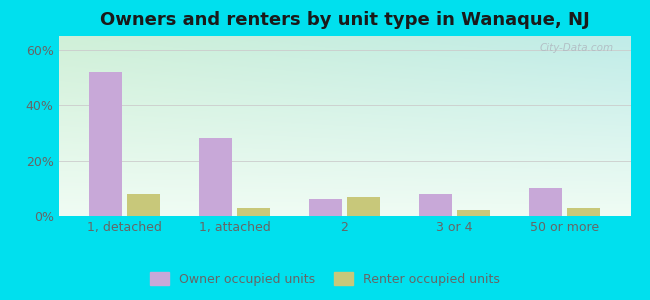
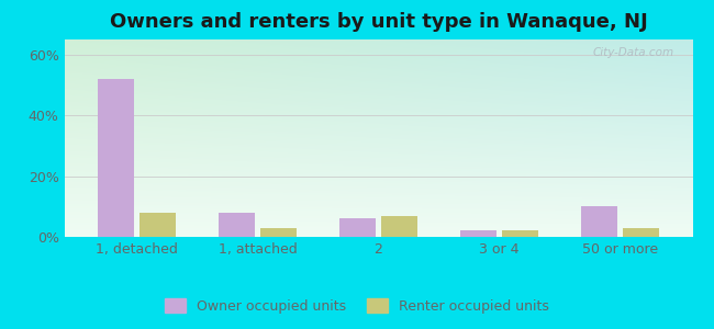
Owner occupied units/1, attached: 28% -> 8%
Owner occupied units/3 or 4: 8% -> 2%
